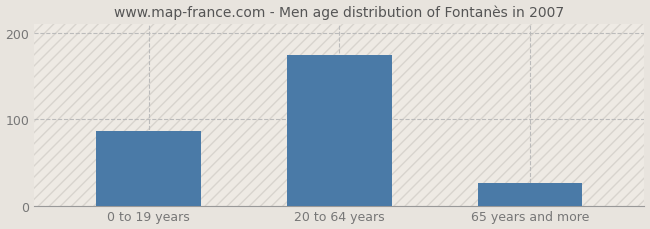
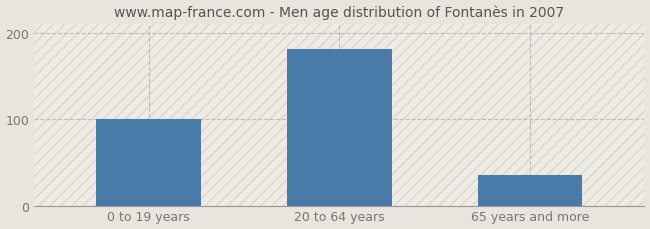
0 to 19 years: 86 -> 100
20 to 64 years: 174 -> 182
65 years and more: 26 -> 35
